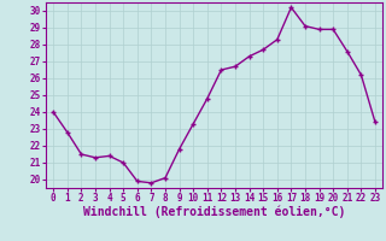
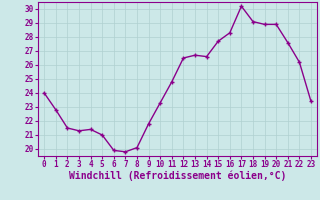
14: 27.3 -> 26.6
